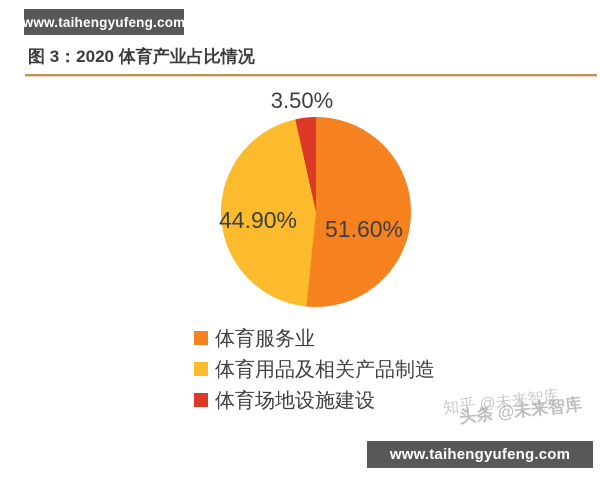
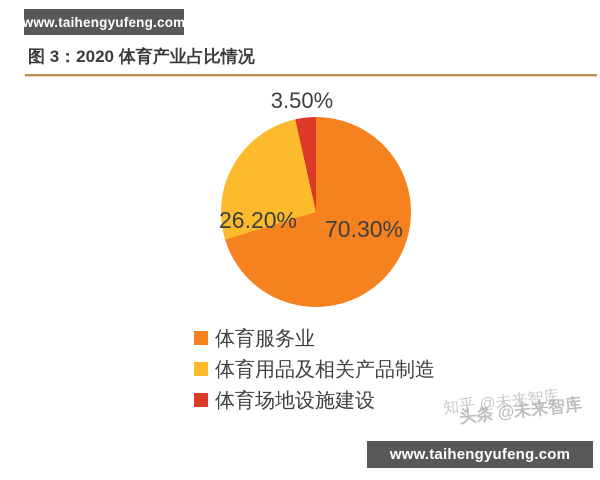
体育服务业: 51.60% -> 70.30%
体育用品及相关产品制造: 44.90% -> 26.20%
